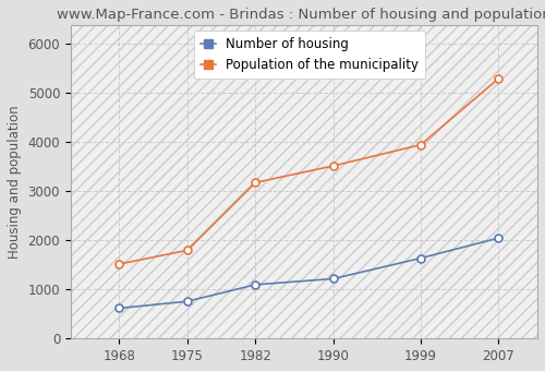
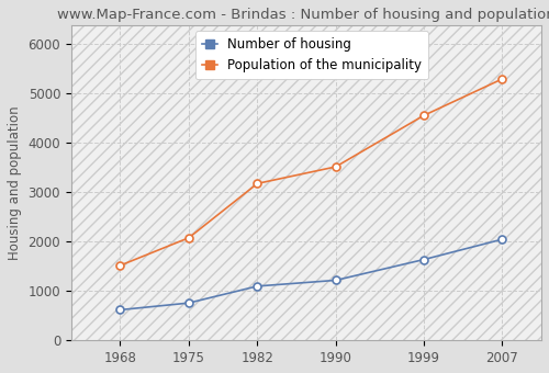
Population of the municipality/1975: 1800 -> 2080
Population of the municipality/1999: 3950 -> 4560
